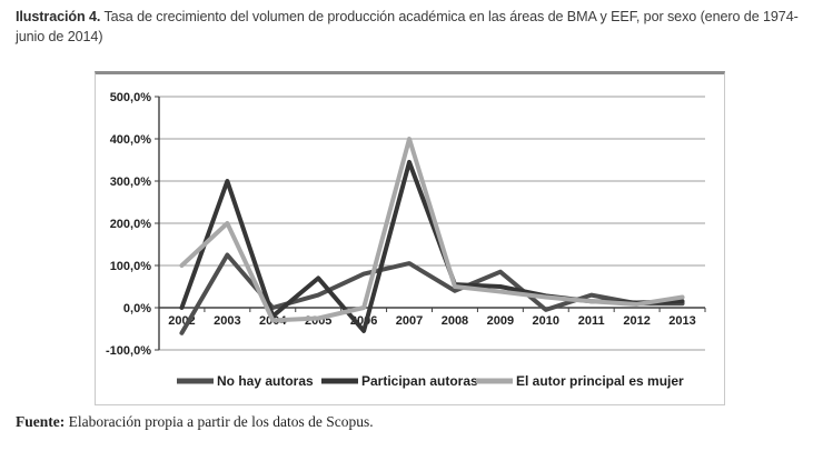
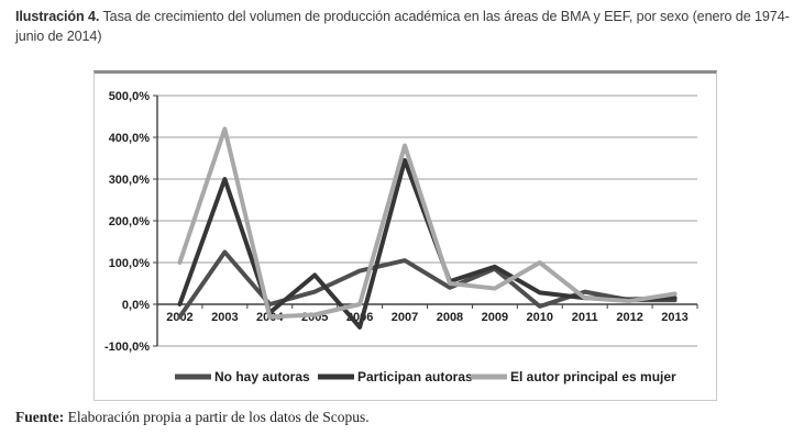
No hay autoras/2002: -60% -> -30%
El autor principal es mujer/2003: 200% -> 420%
El autor principal es mujer/2007: 400% -> 380%
Participan autoras/2009: 50% -> 90%
El autor principal es mujer/2010: 20% -> 100%
